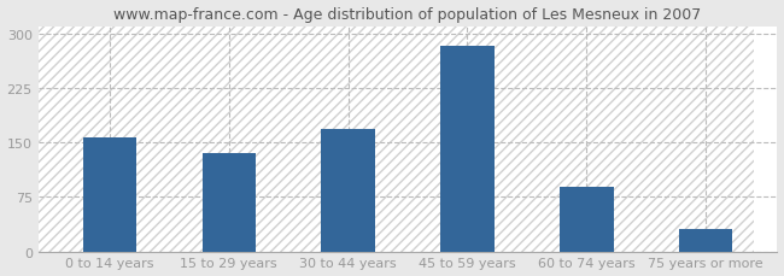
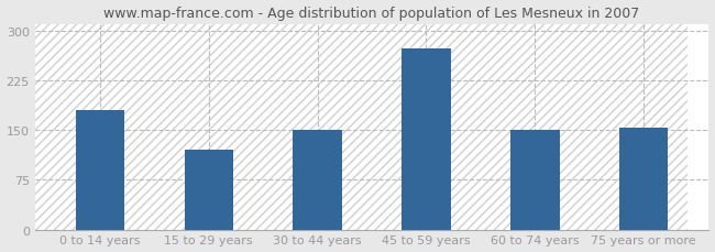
0 to 14 years: 157 -> 180
15 to 29 years: 135 -> 120
30 to 44 years: 168 -> 150
45 to 59 years: 282 -> 272
60 to 74 years: 88 -> 150
75 years or more: 30 -> 154
